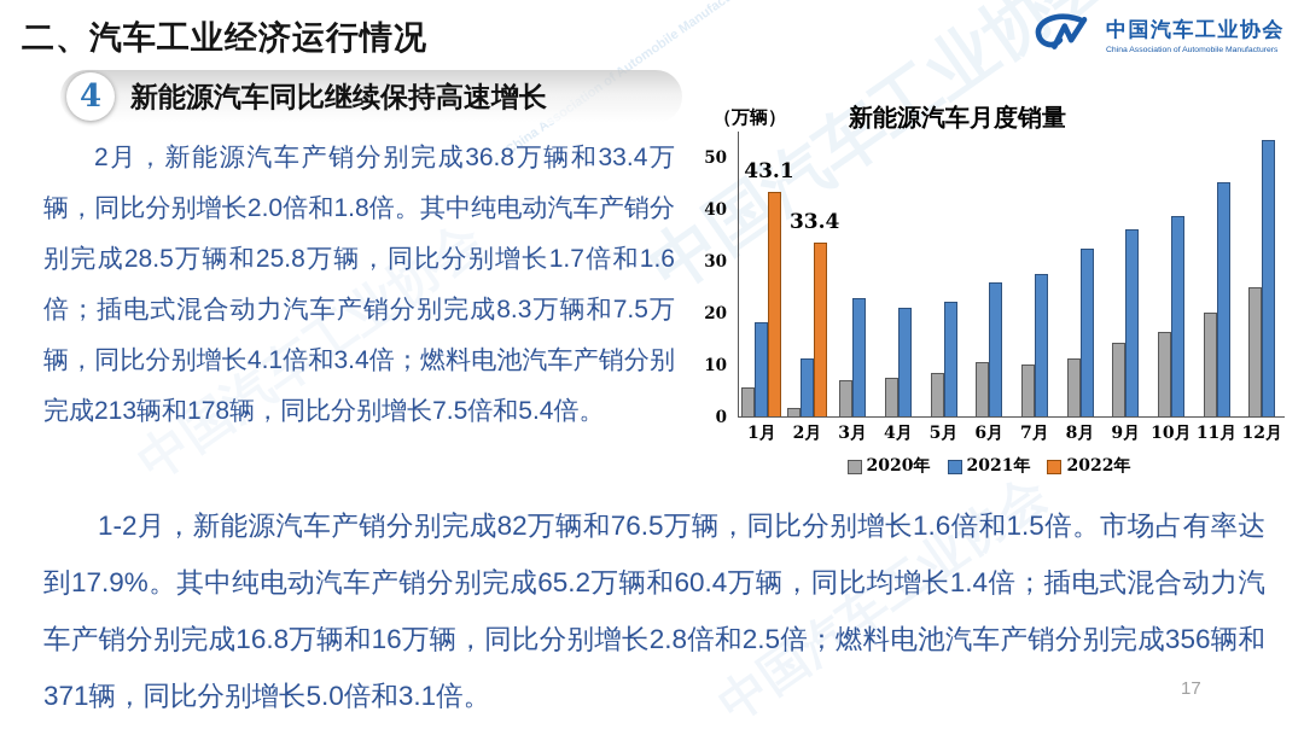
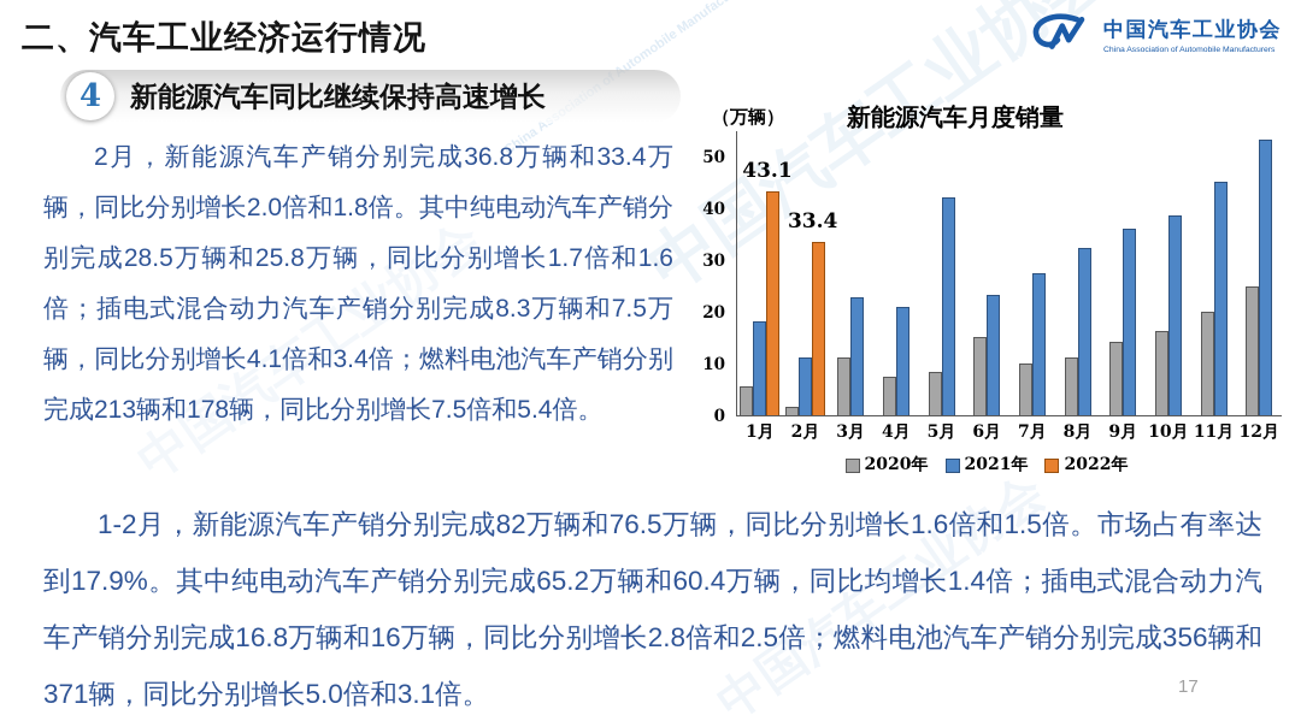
2020年/3月: 7 -> 11
2021年/5月: 22 -> 42
2020年/6月: 10 -> 15
2021年/6月: 26 -> 23
